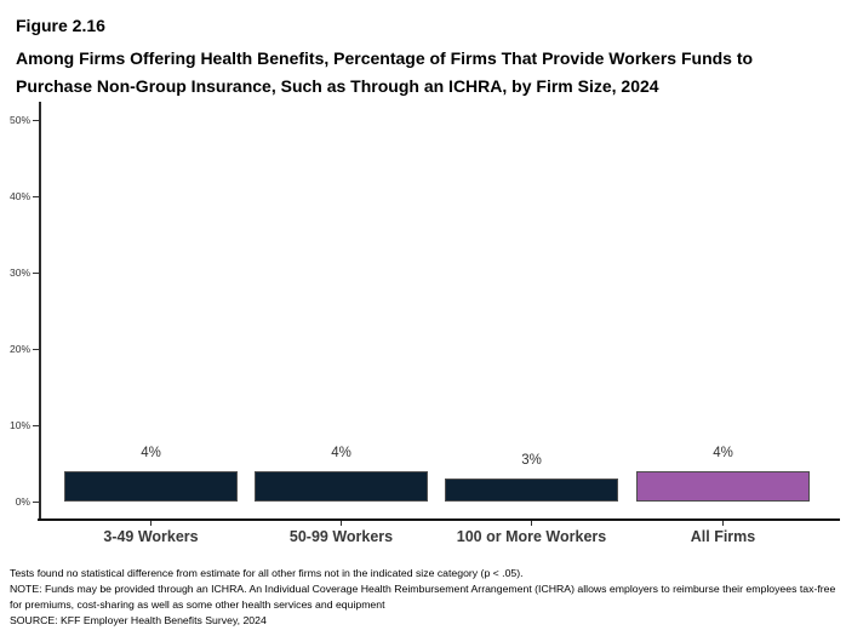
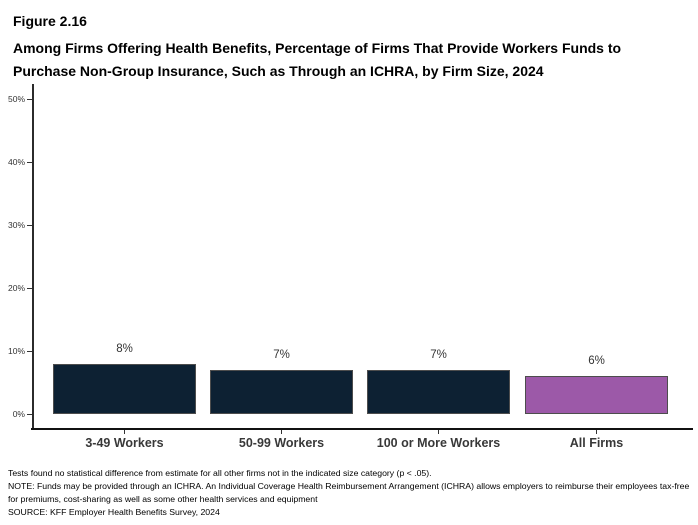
3-49 Workers: 4% -> 8%
50-99 Workers: 4% -> 7%
100 or More Workers: 3% -> 7%
All Firms: 4% -> 6%
